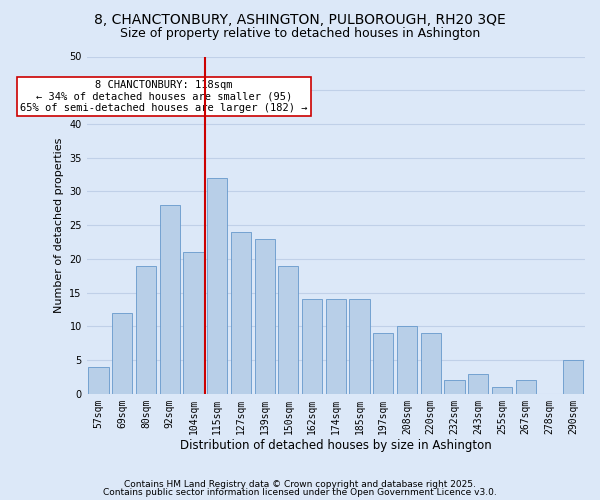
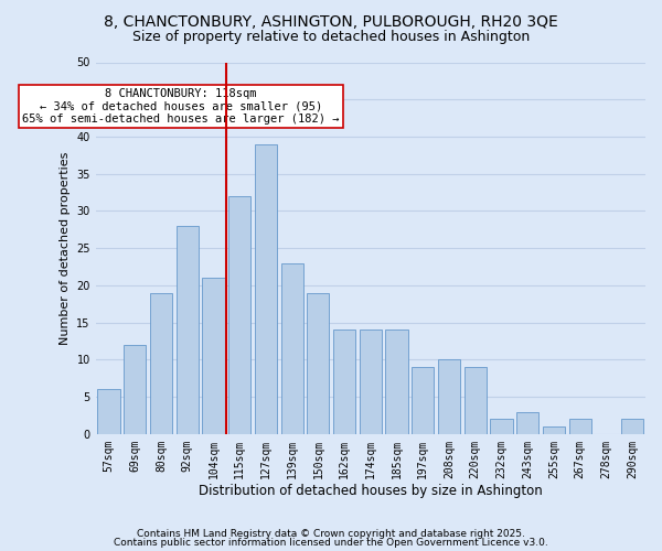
57sqm: 4 -> 6
127sqm: 24 -> 39
290sqm: 5 -> 2
